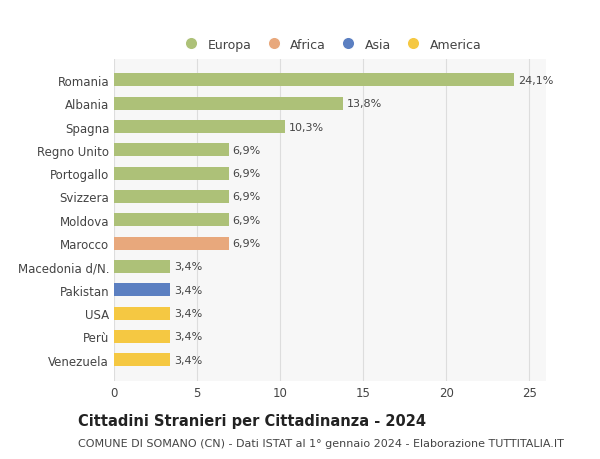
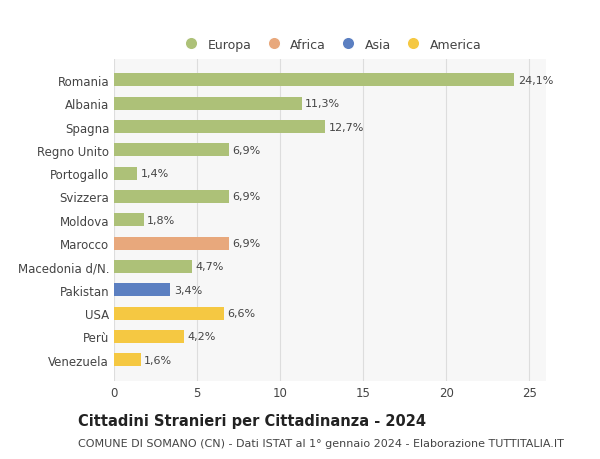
Albania: 13,8% -> 11,3%
Spagna: 10,3% -> 12,7%
Portogallo: 6,9% -> 1,4%
Moldova: 6,9% -> 1,8%
Macedonia d/N.: 3,4% -> 4,7%
USA: 3,4% -> 6,6%
Perù: 3,4% -> 4,2%
Venezuela: 3,4% -> 1,6%
